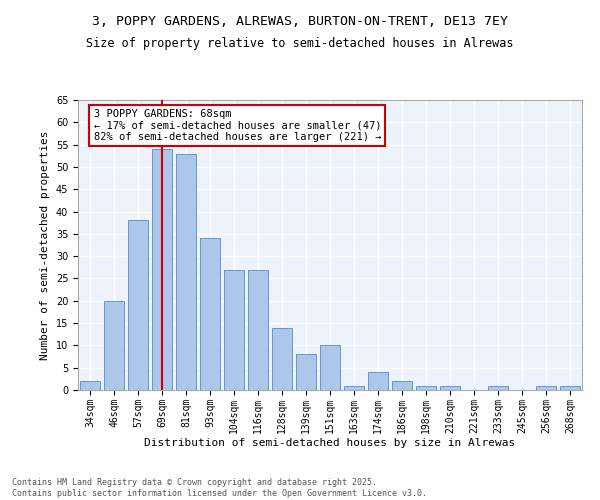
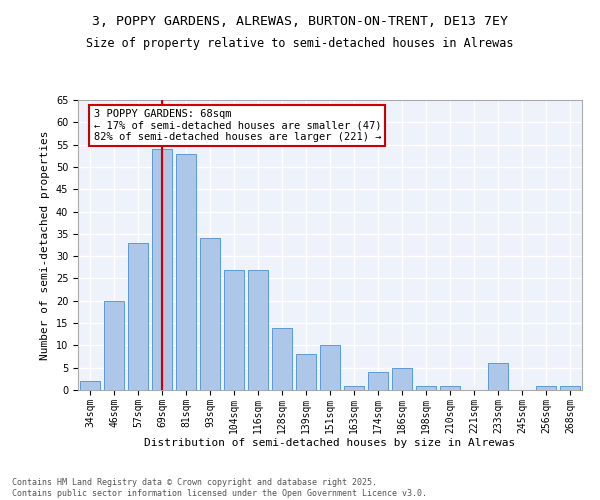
57sqm: 38 -> 33
186sqm: 2 -> 5
233sqm: 1 -> 6
